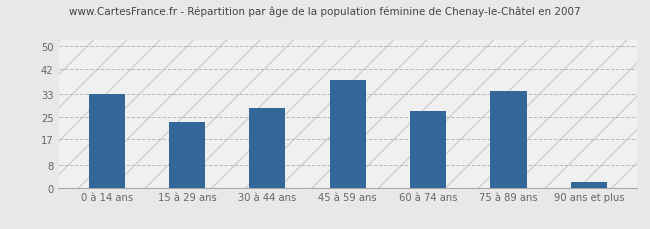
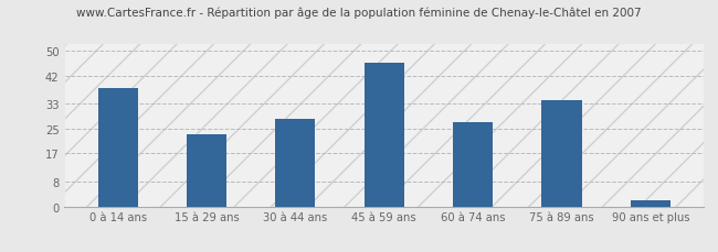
0 à 14 ans: 33 -> 38
45 à 59 ans: 38 -> 46
